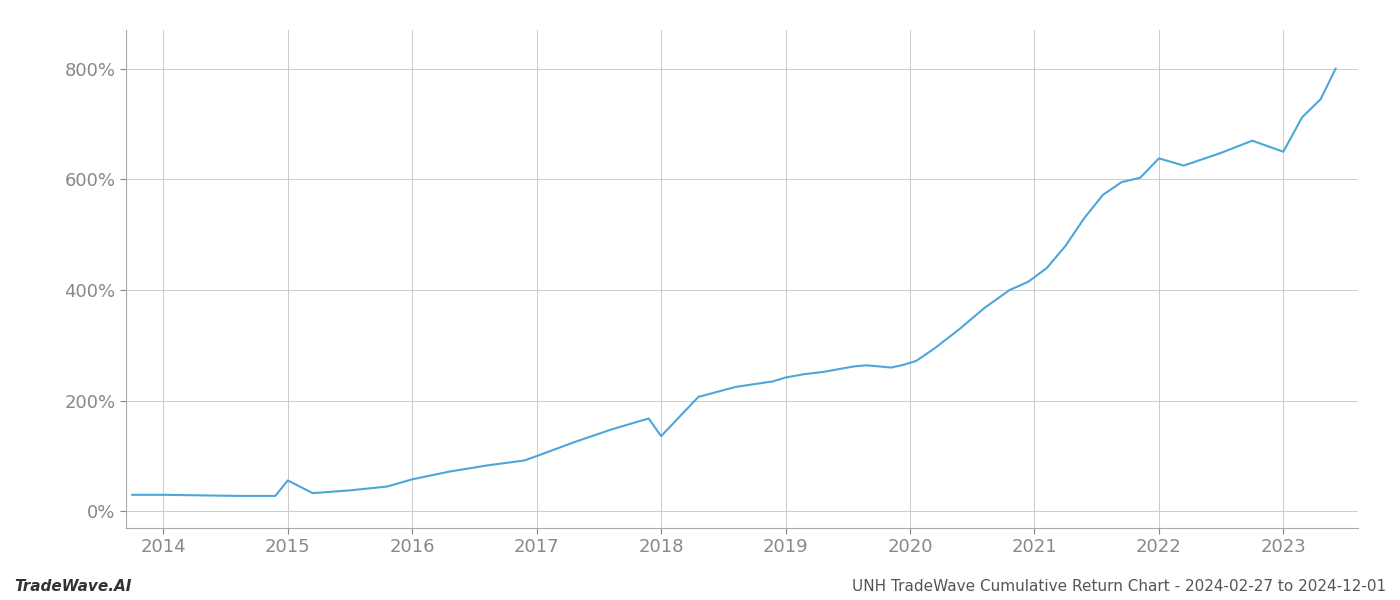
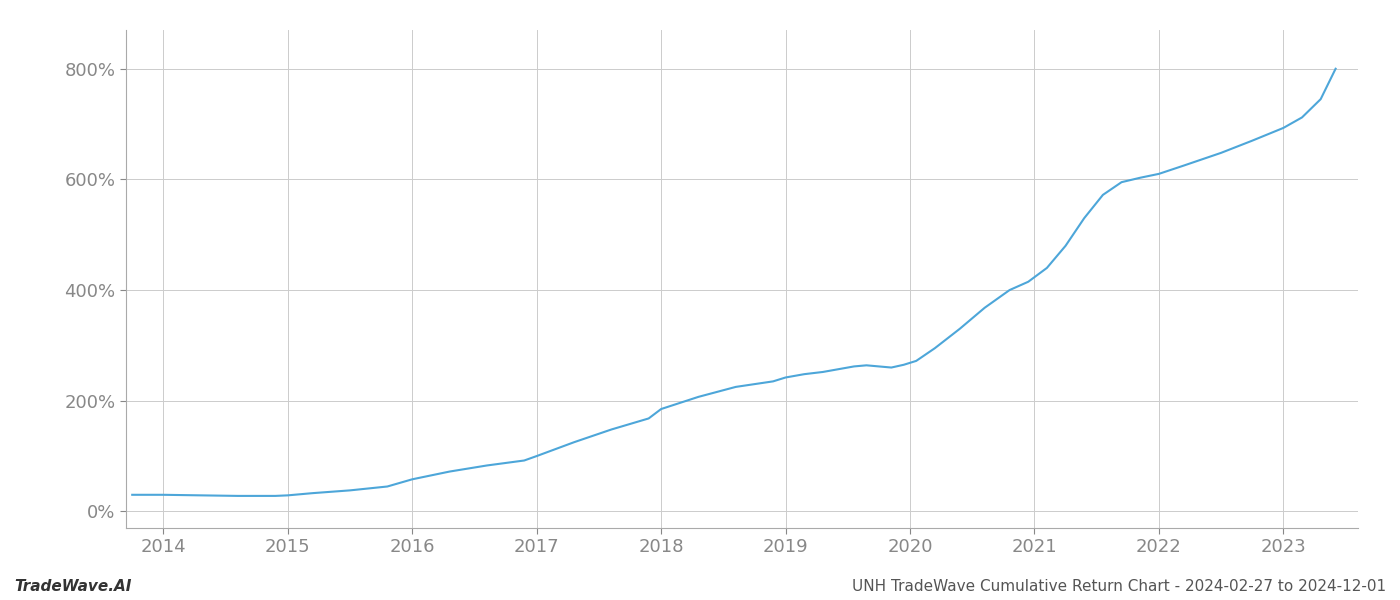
2015: 56% -> 29%
2018: 136% -> 185%
2022: 638% -> 610%
2023: 650% -> 693%
